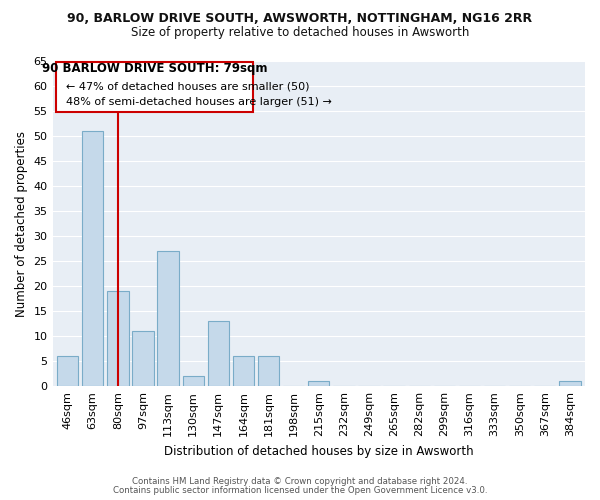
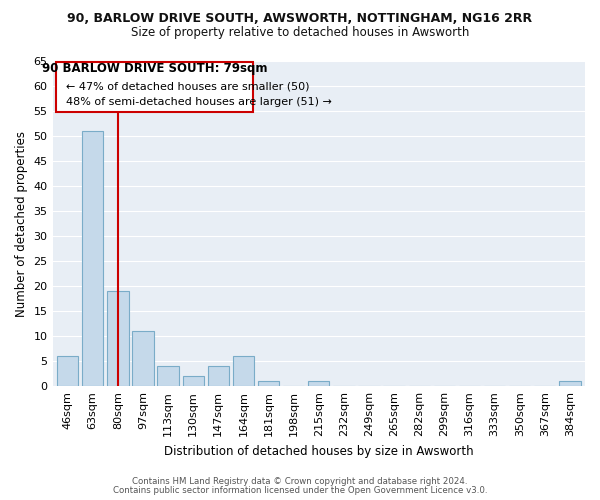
113sqm: 27 -> 4
147sqm: 13 -> 4
181sqm: 6 -> 1
